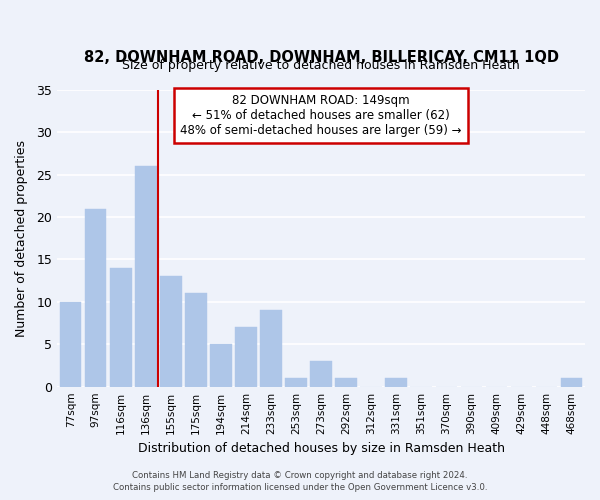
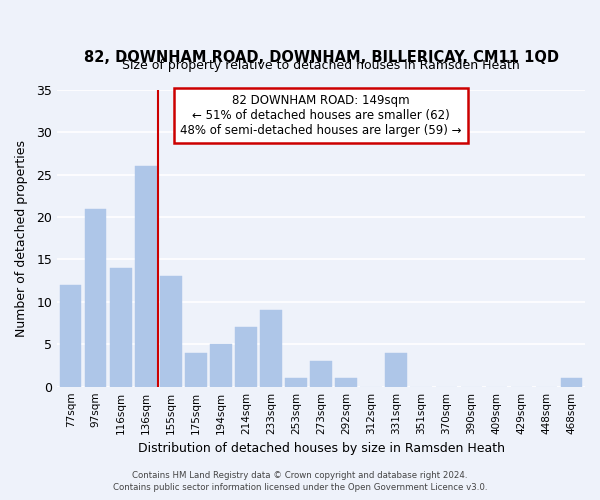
77sqm: 10 -> 12
175sqm: 11 -> 4
331sqm: 1 -> 4
